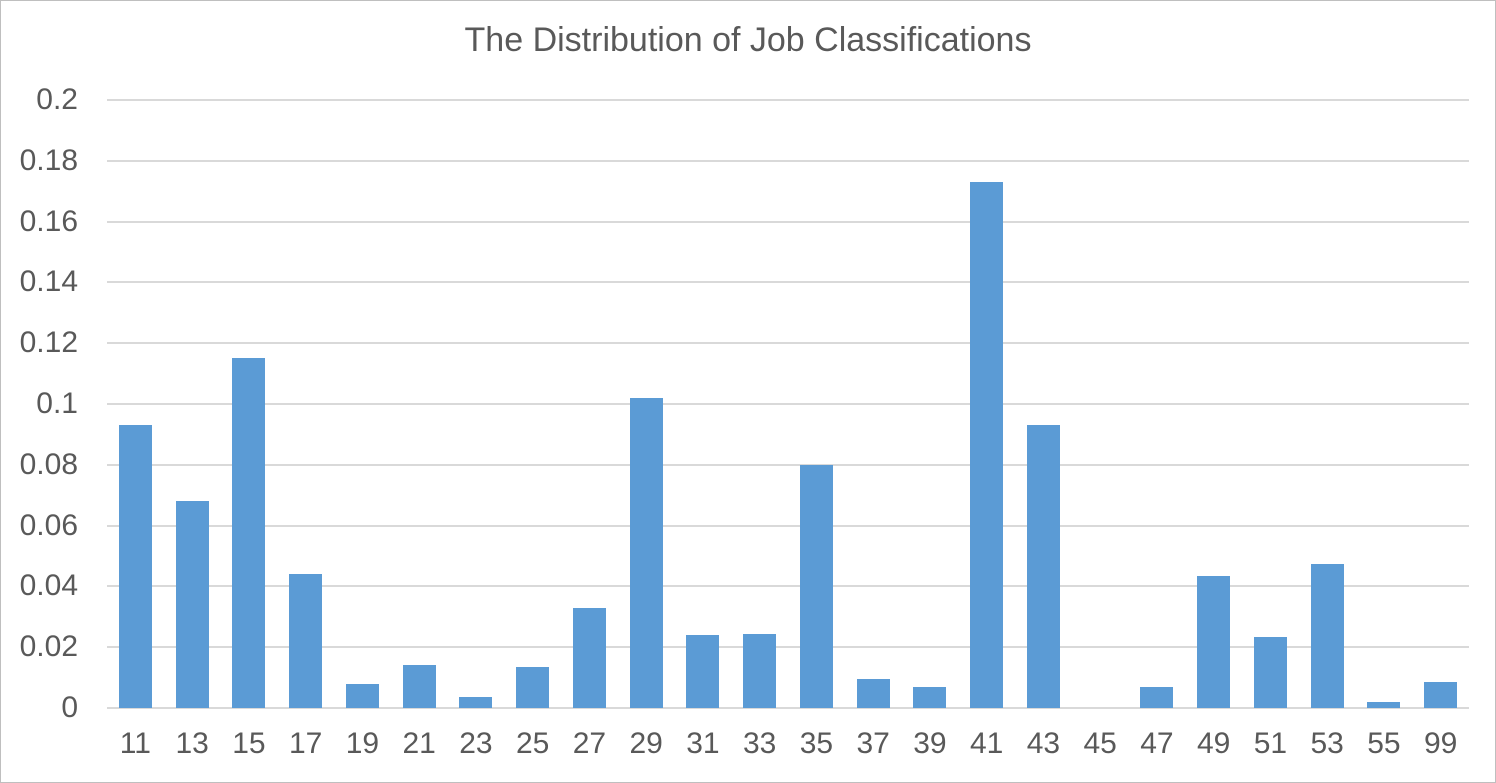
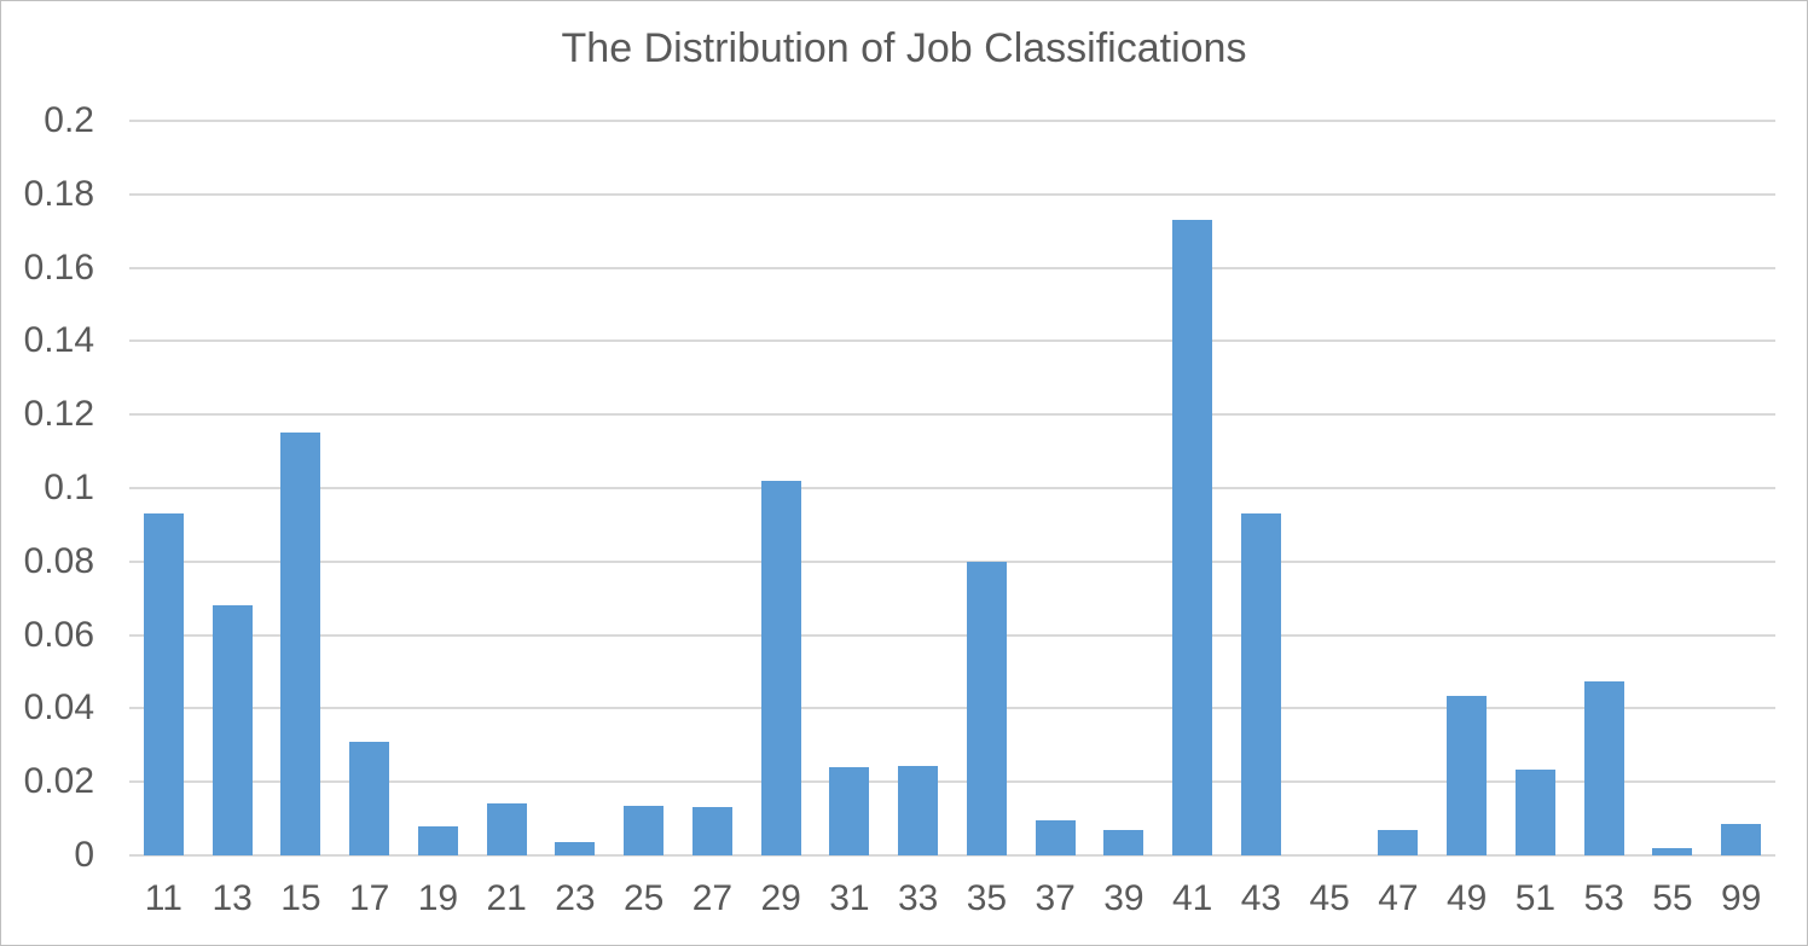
17: 0.044 -> 0.031
27: 0.033 -> 0.013
